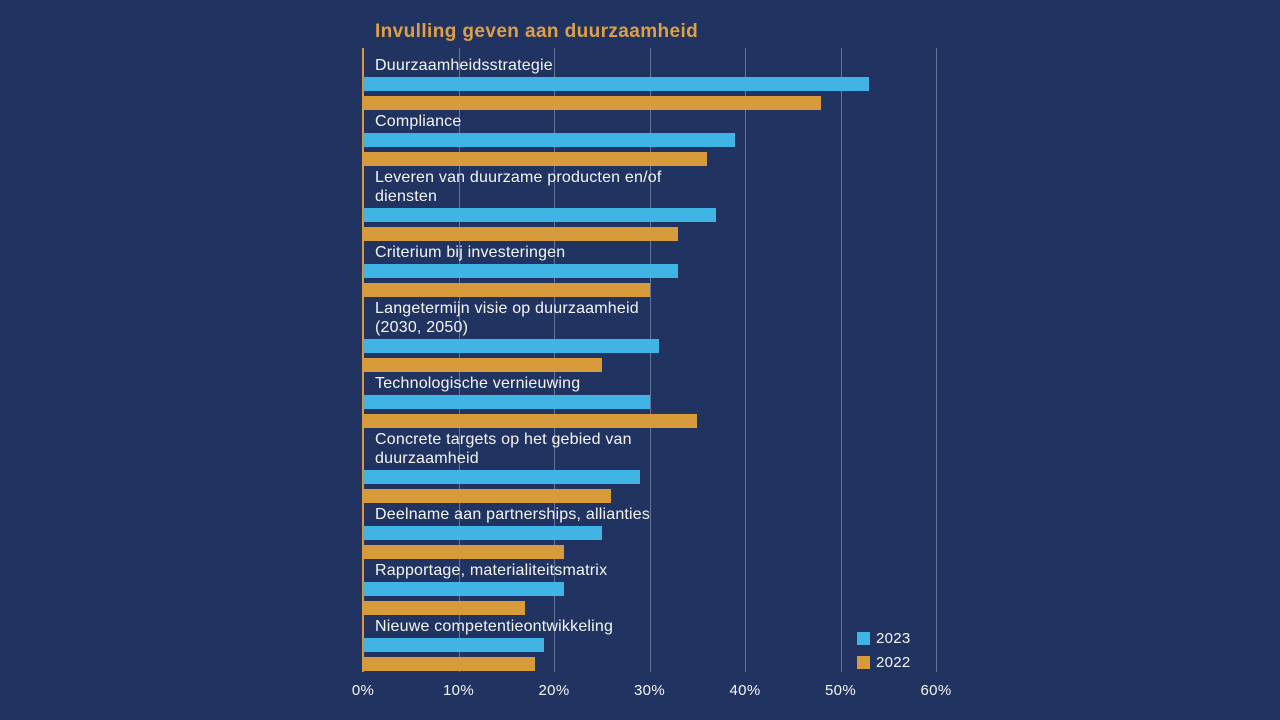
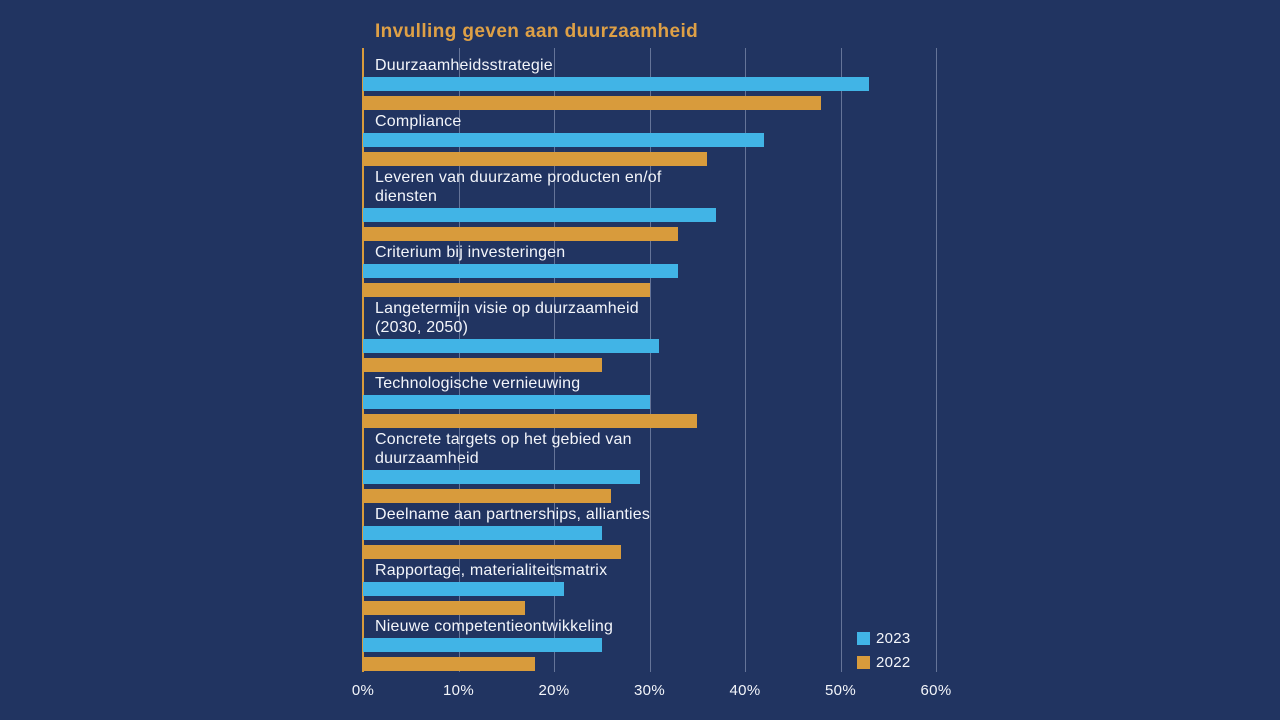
2023/Compliance: 39% -> 42%
2022/Deelname aan partnerships, allianties: 21% -> 27%
2023/Nieuwe competentieontwikkeling: 19% -> 25%
